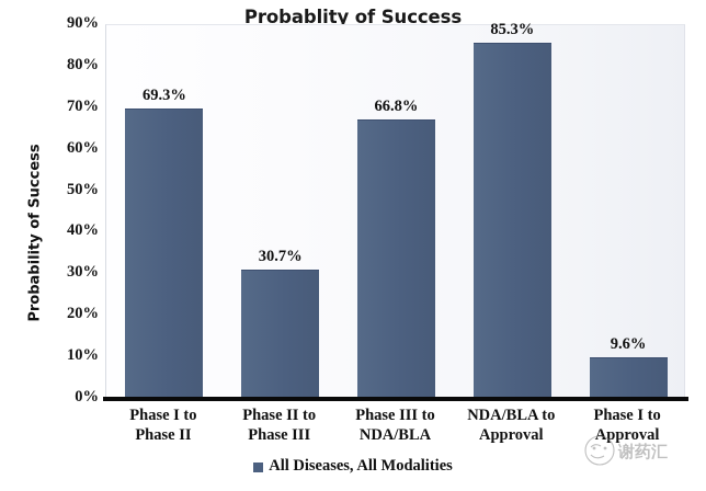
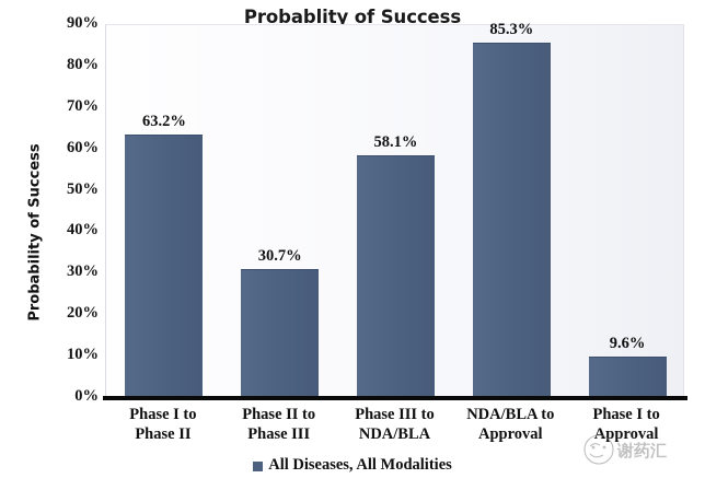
Phase I to Phase II: 69.3% -> 63.2%
Phase III to NDA/BLA: 66.8% -> 58.1%
